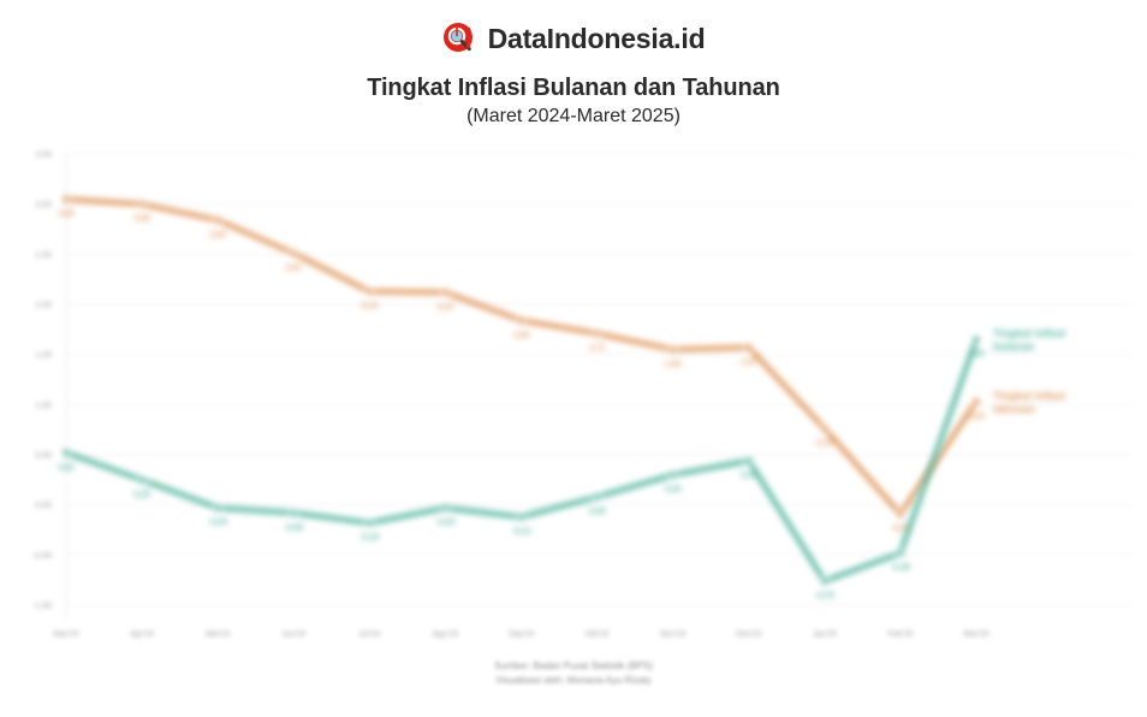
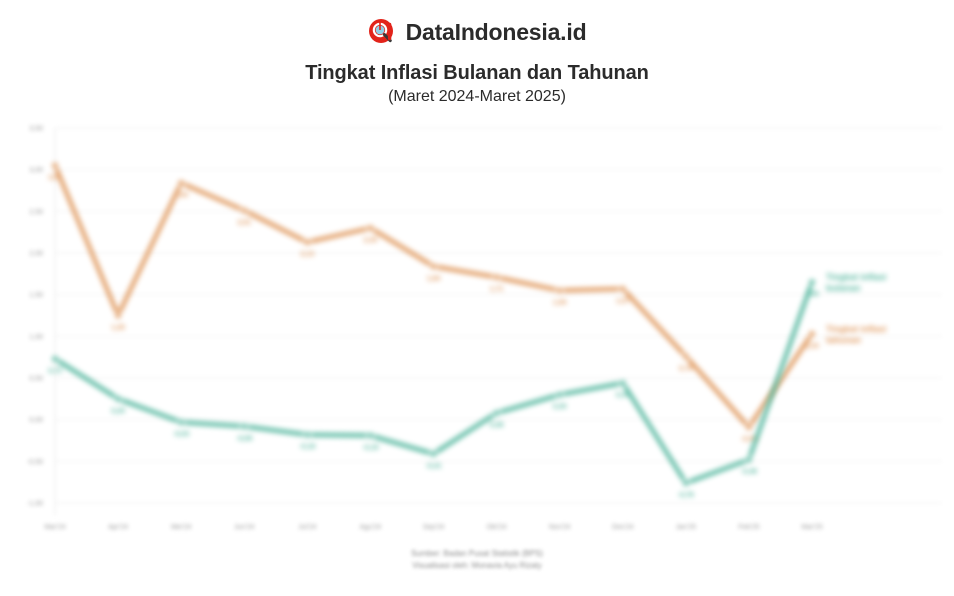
Tingkat inflasi bulanan/Mar'24: 0,52 -> 0,73
Tingkat inflasi tahunan/Apr'24: 3,00 -> 1,25
Tingkat inflasi tahunan/Agu'24: 2,12 -> 2,30
Tingkat inflasi bulanan/Agu'24: -0,03 -> -0,19
Tingkat inflasi bulanan/Sep'24: -0,12 -> -0,41
